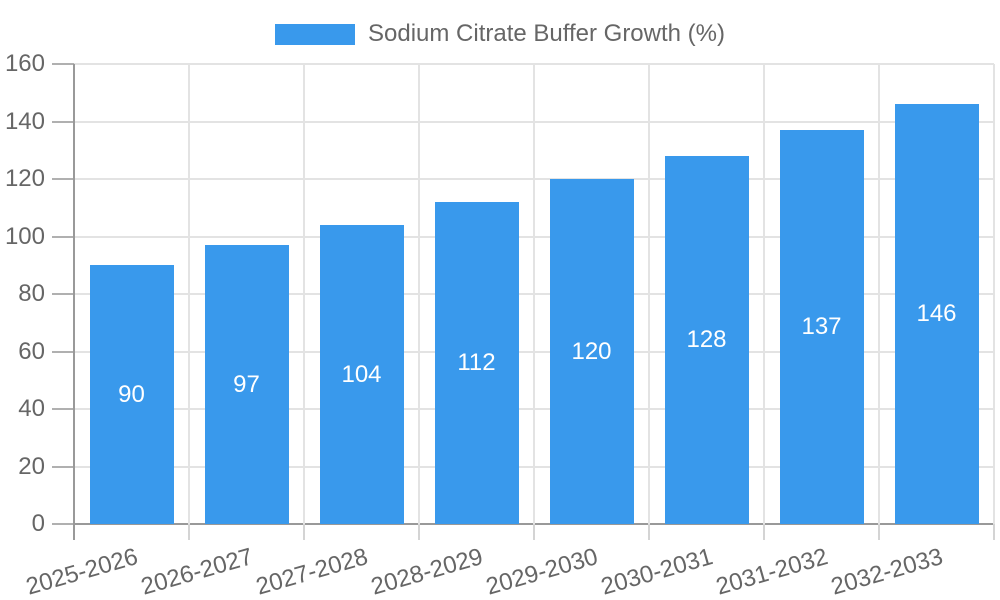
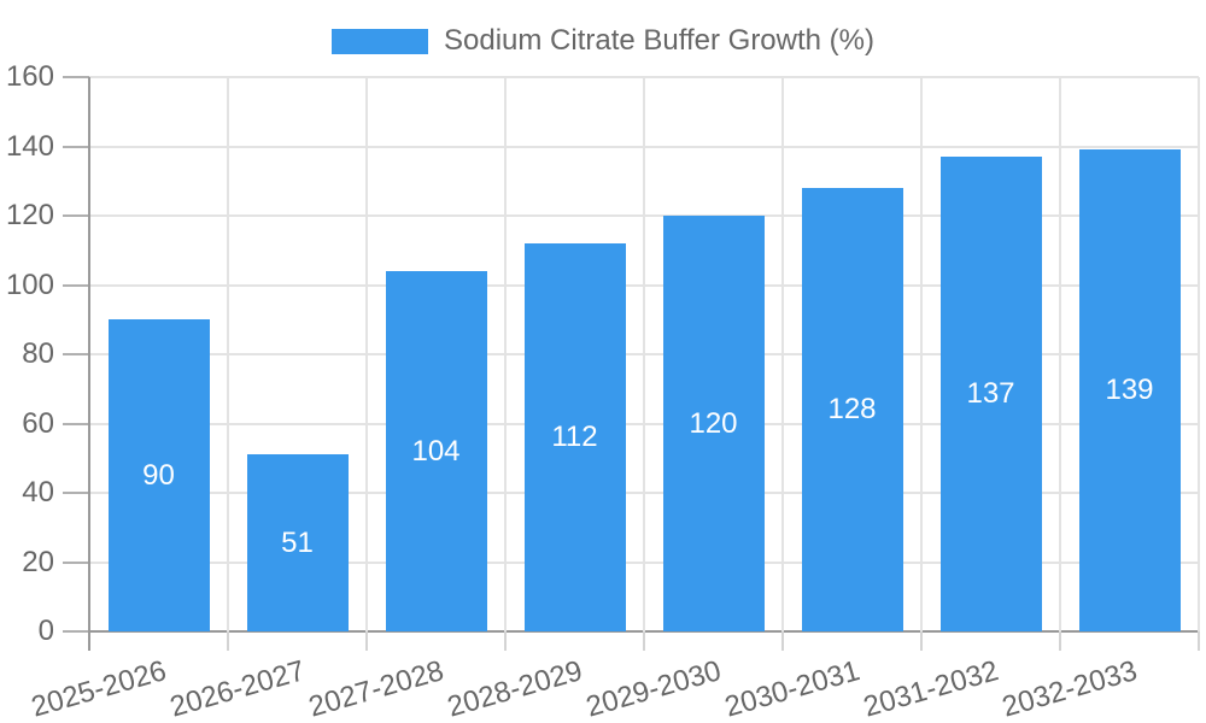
2026-2027: 97 -> 51
2032-2033: 146 -> 139
